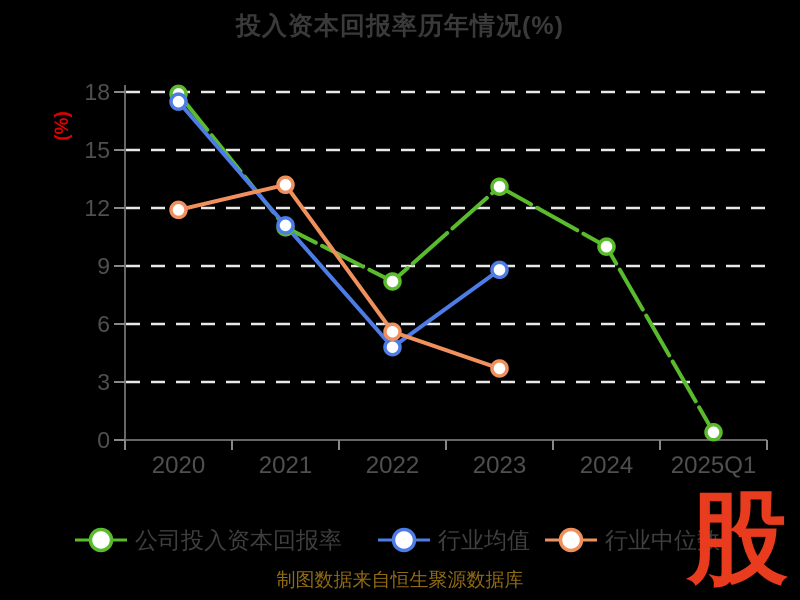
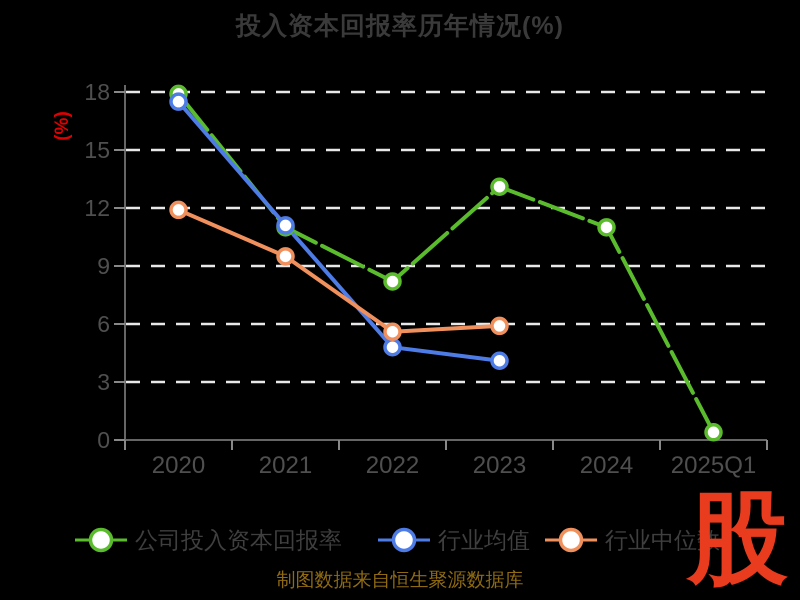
行业中位数/2021: 13.2 -> 9.5
行业均值/2023: 8.8 -> 4.1
行业中位数/2023: 3.7 -> 5.9
公司投入资本回报率/2024: 10.0 -> 11.0
